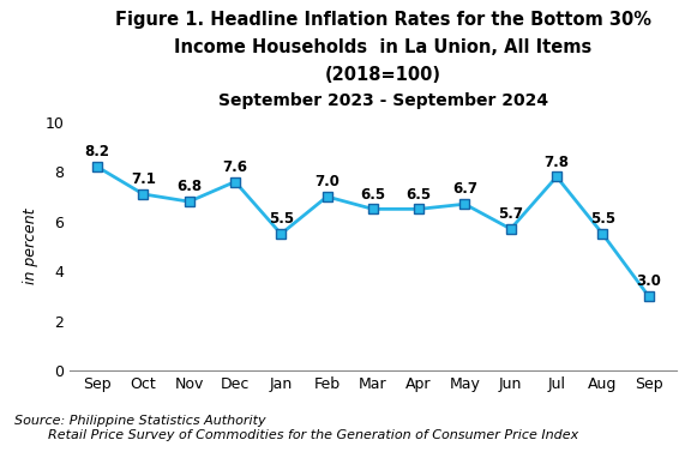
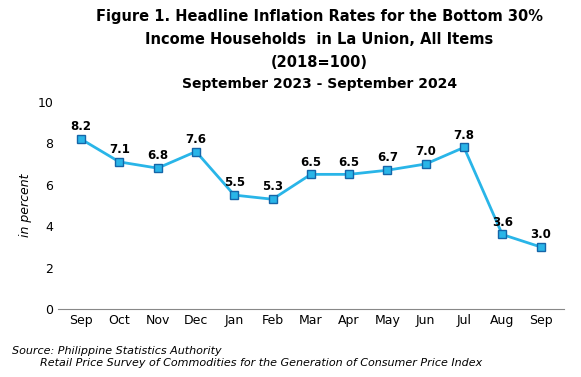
Feb: 7.0 -> 5.3
Jun: 5.7 -> 7.0
Aug: 5.5 -> 3.6
